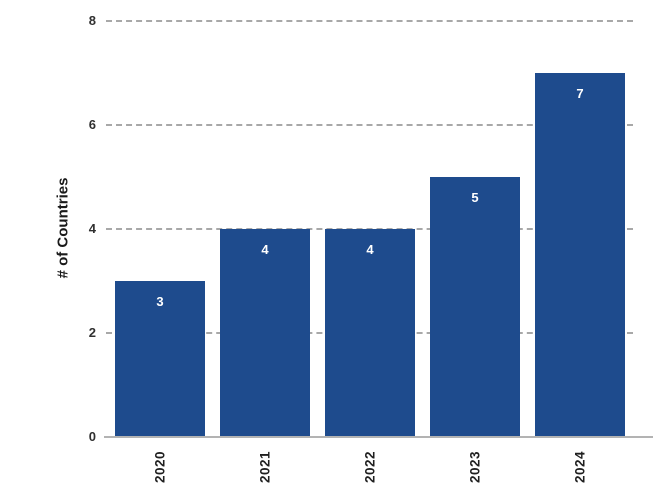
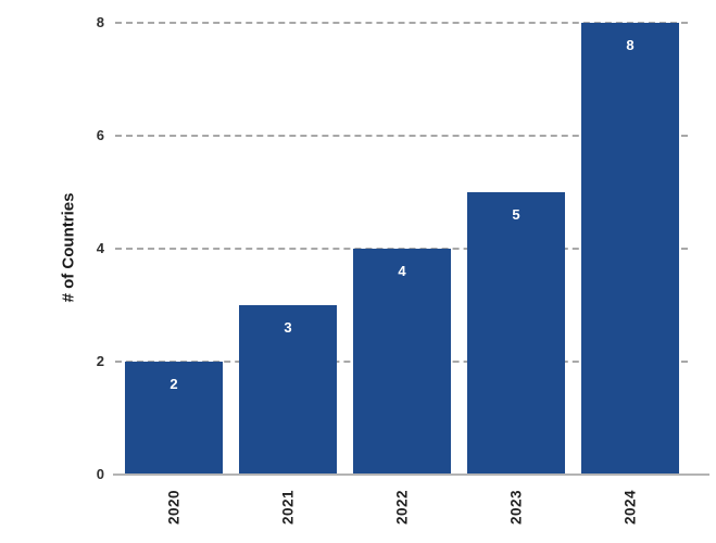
2020: 3 -> 2
2021: 4 -> 3
2024: 7 -> 8
